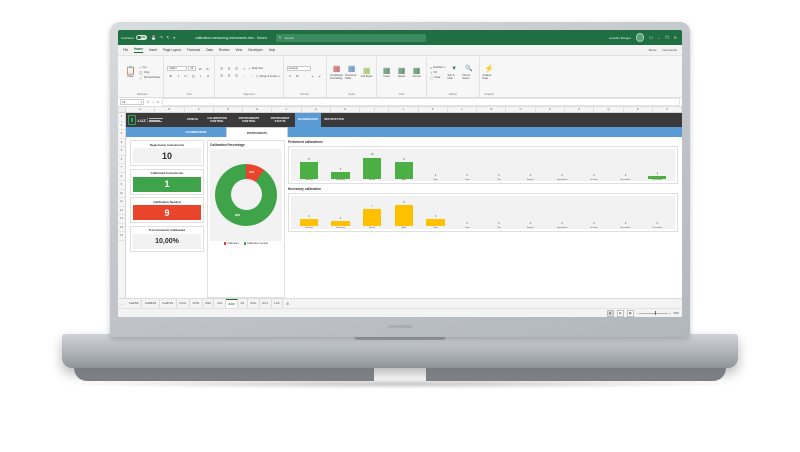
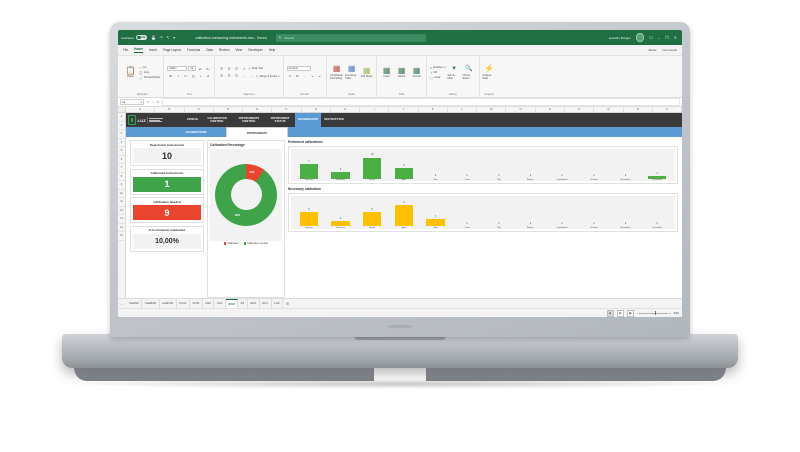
Performed calibrations/January: 8 -> 7
Performed calibrations/April: 8 -> 5
Necessary calibration/January: 3 -> 6
Necessary calibration/March: 7 -> 6
